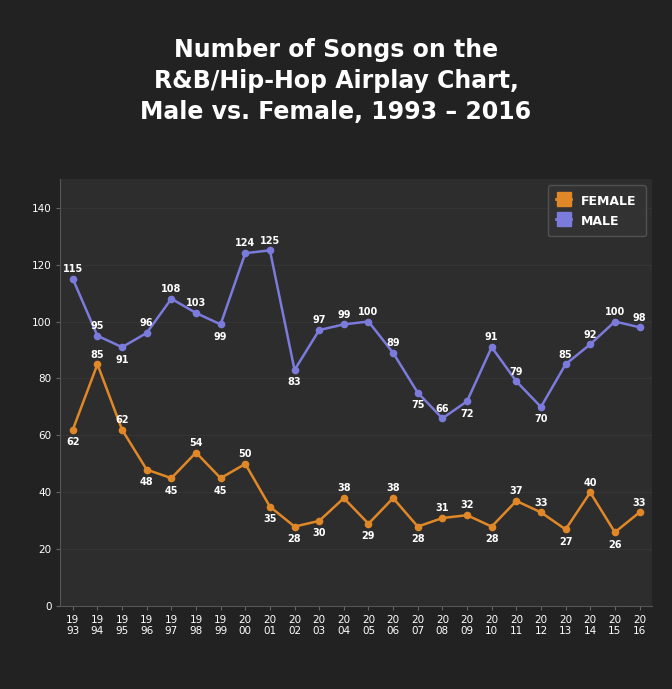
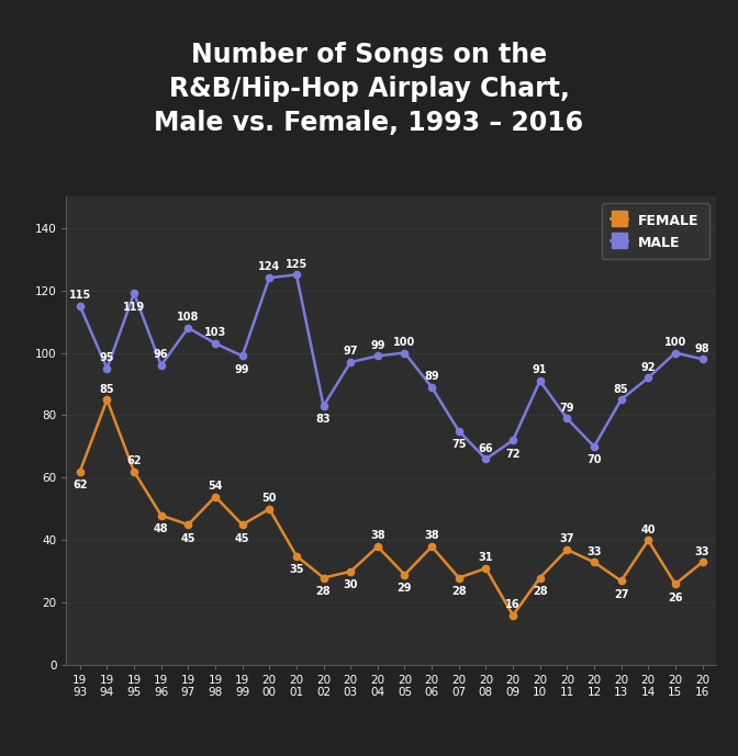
MALE/19 95: 91 -> 119
FEMALE/20 09: 32 -> 16
